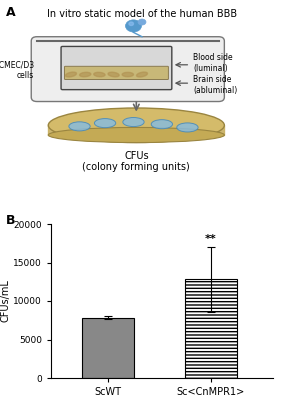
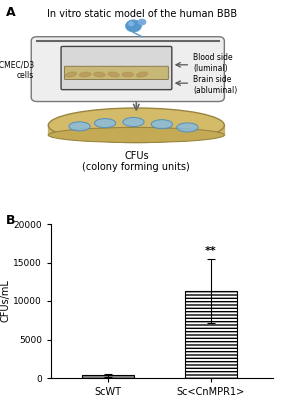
ScWT: 7800 -> 400
Sc<CnMPR1>: 12800 -> 11300
